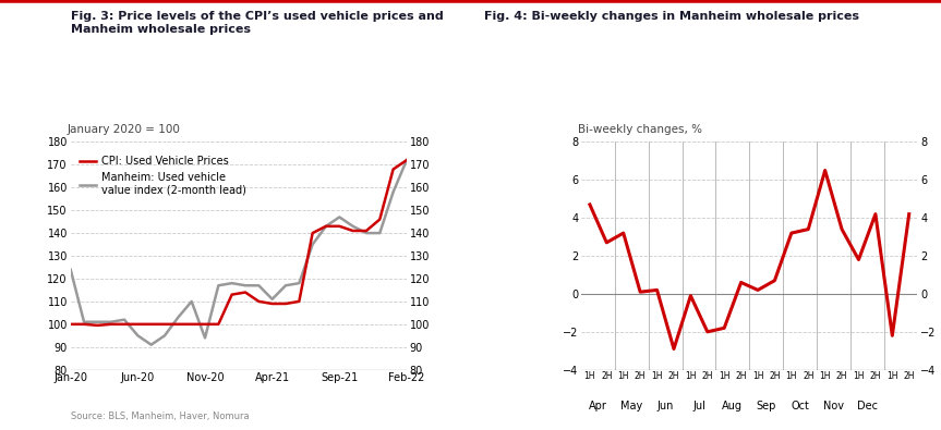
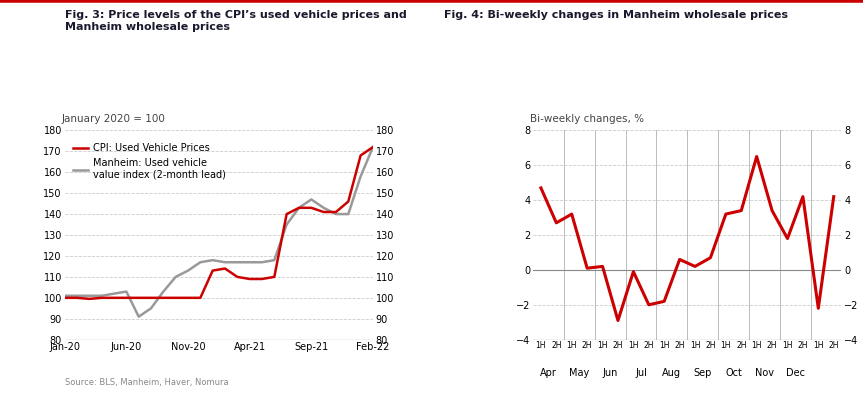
Manheim: Used vehicle value index (2-month lead)/Jan-20: 124 -> 101
Manheim: Used vehicle value index (2-month lead)/Jun-20: 95 -> 103
Manheim: Used vehicle value index (2-month lead)/Nov-20: 94 -> 113
Manheim: Used vehicle value index (2-month lead)/Apr-21: 111 -> 117
